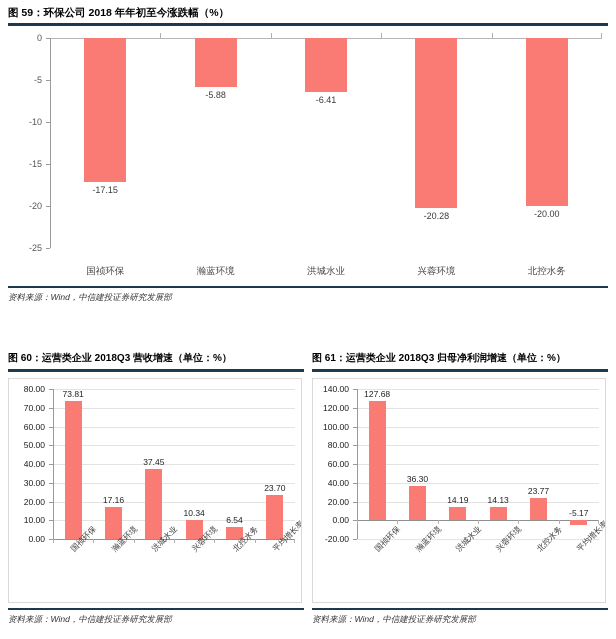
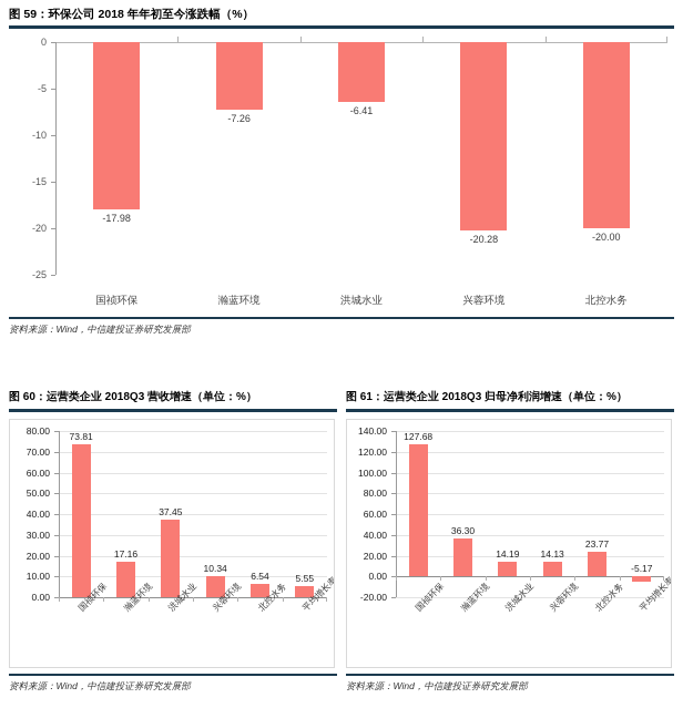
图 59：环保公司 2018 年年初至今涨跌幅（%）/国祯环保: -17.15 -> -17.98
图 59：环保公司 2018 年年初至今涨跌幅（%）/瀚蓝环境: -5.88 -> -7.26
图 60：运营类企业 2018Q3 营收增速（单位：%）/平均增长率: 23.70 -> 5.55
